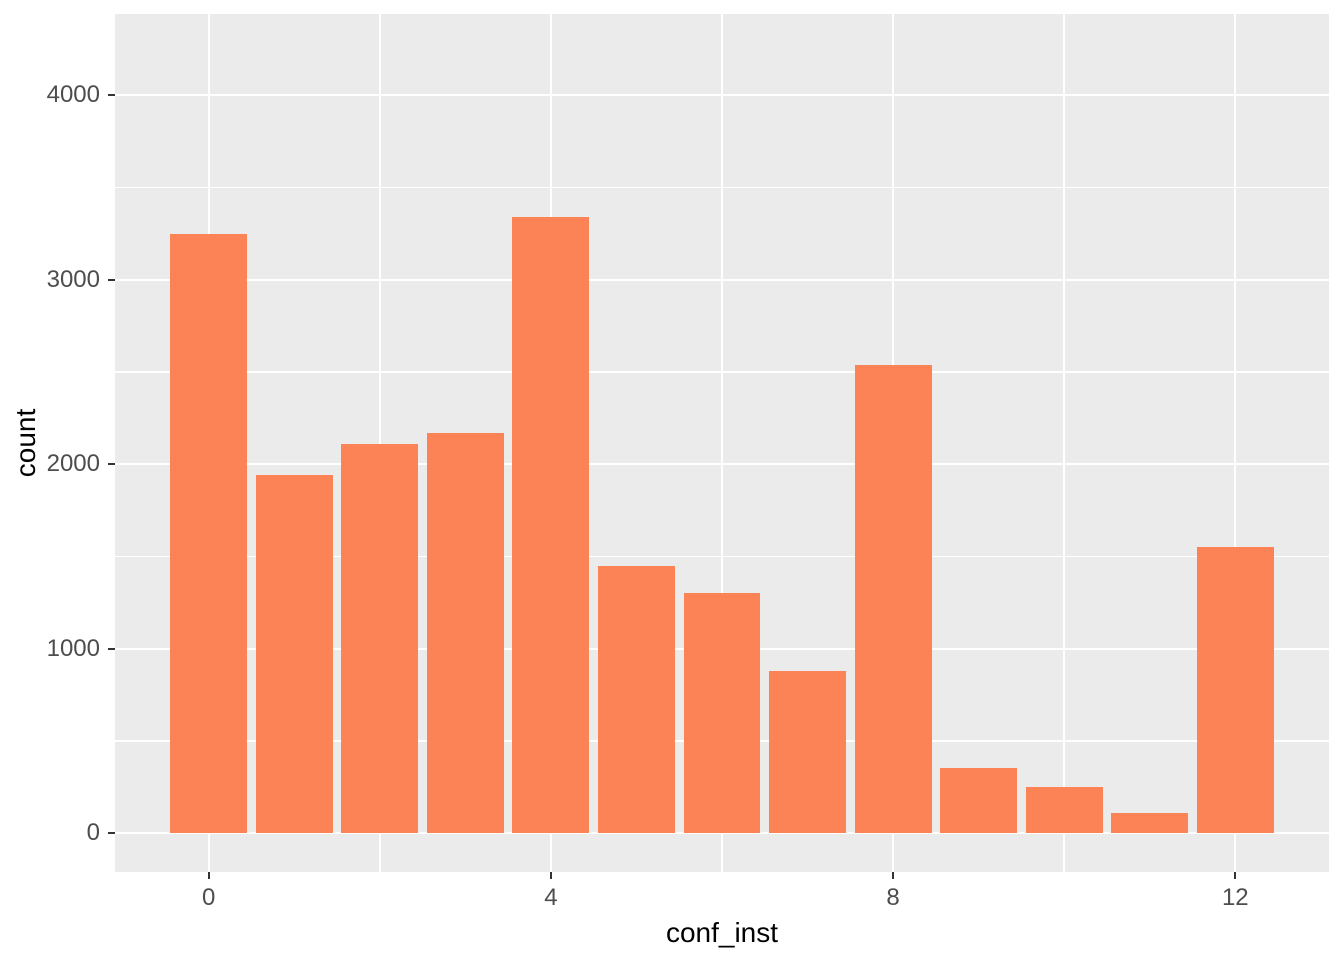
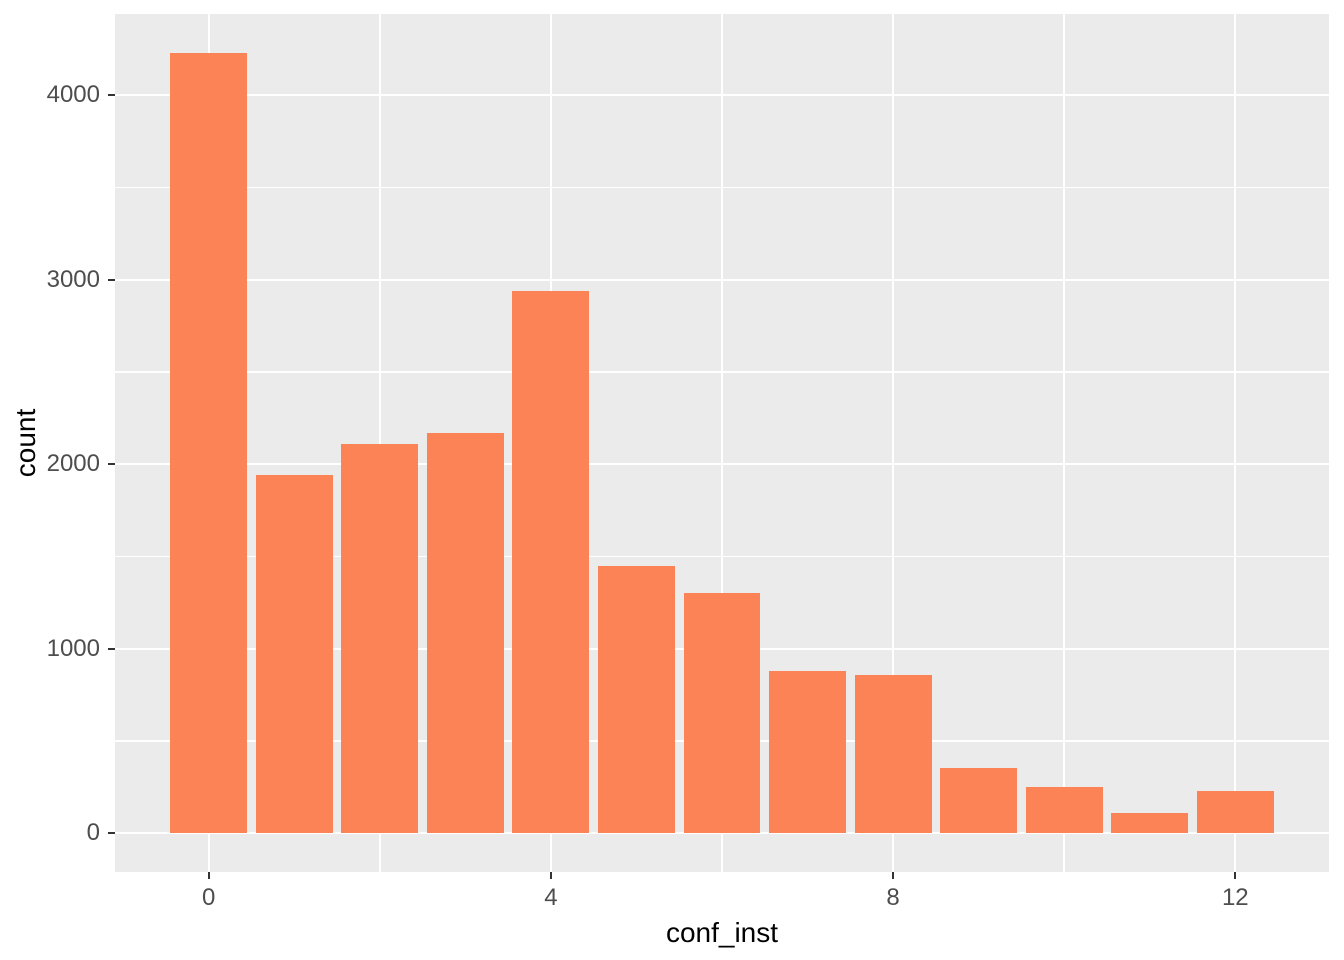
0: 3250 -> 4230
4: 3340 -> 2940
8: 2540 -> 860
12: 1550 -> 230
